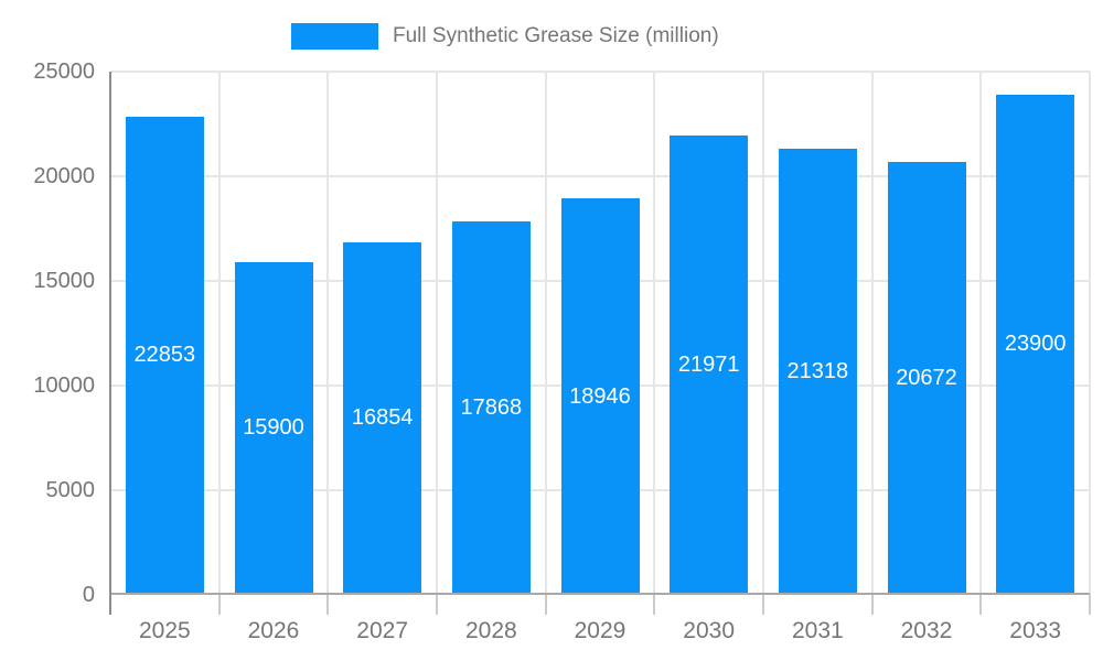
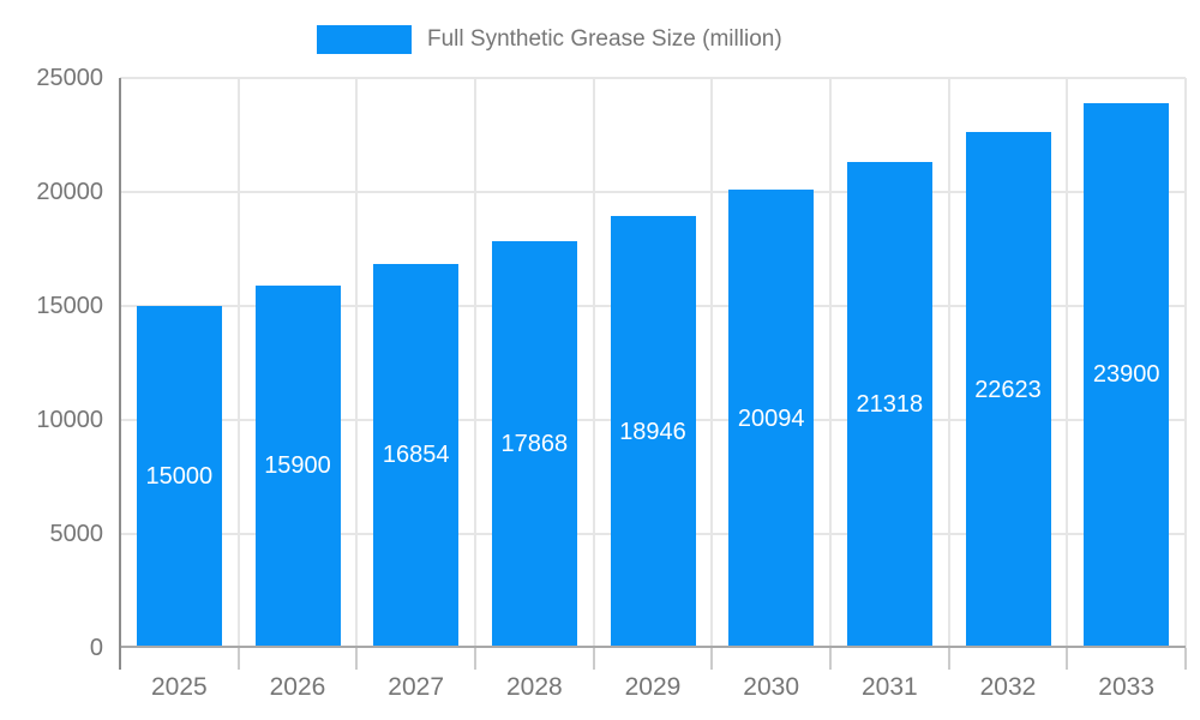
2025: 22853 -> 15000
2030: 21971 -> 20094
2032: 20672 -> 22623
